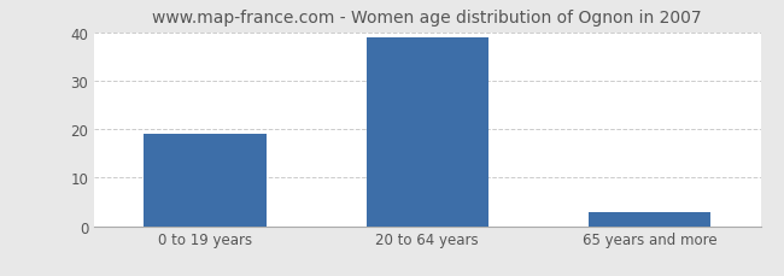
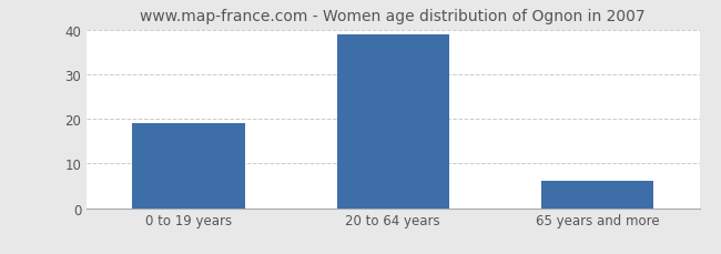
65 years and more: 3 -> 6
